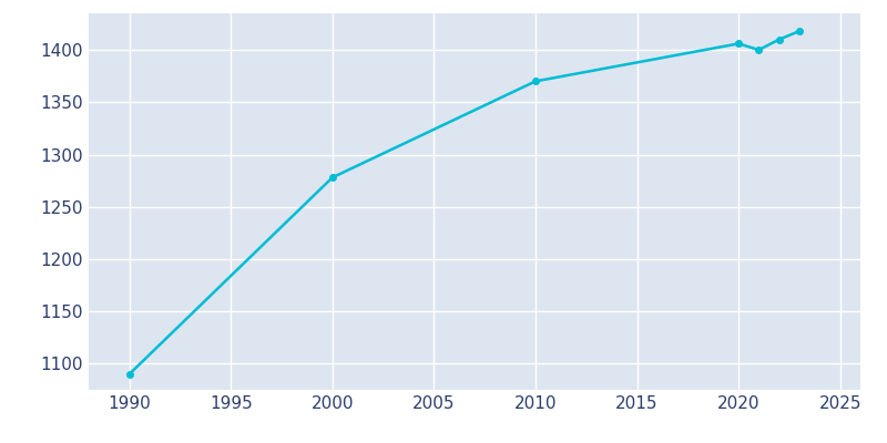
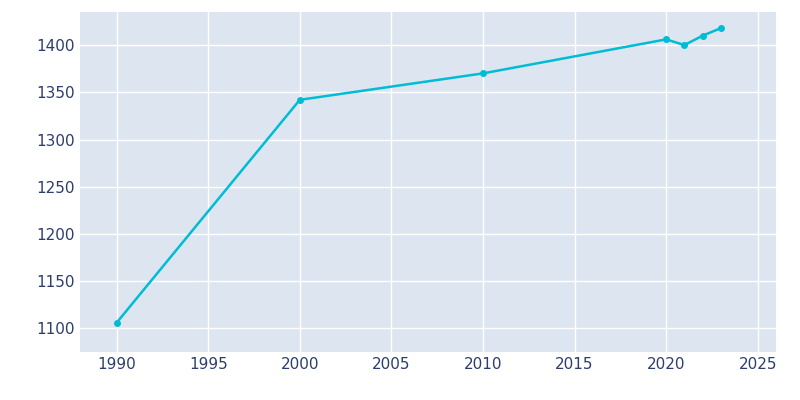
1990: 1090 -> 1106
2000: 1278 -> 1342
